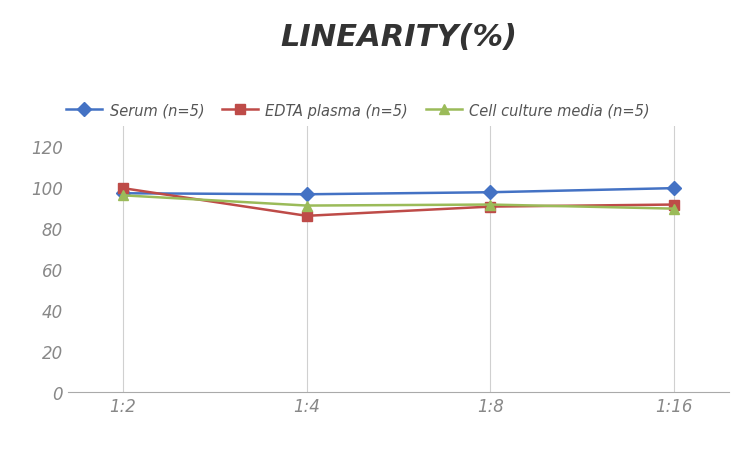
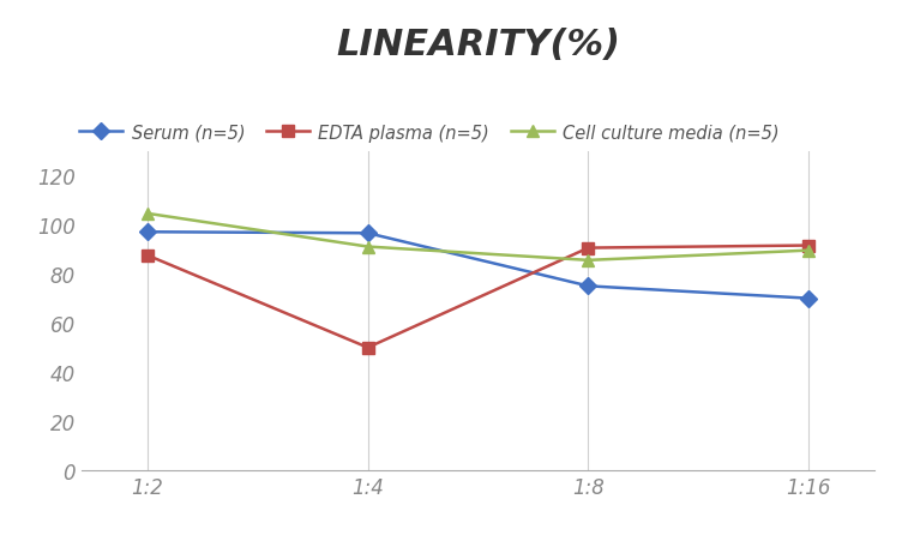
EDTA plasma (n=5)/1:2: 99.5 -> 87.5
Cell culture media (n=5)/1:2: 96.0 -> 104.5
EDTA plasma (n=5)/1:4: 86.0 -> 50.0
Serum (n=5)/1:8: 97.5 -> 75.0
Cell culture media (n=5)/1:8: 91.5 -> 85.5
Serum (n=5)/1:16: 99.5 -> 70.0
